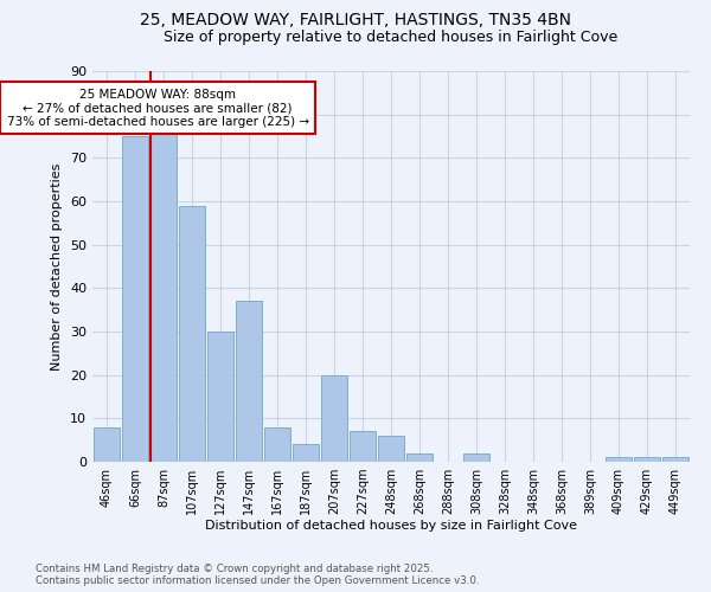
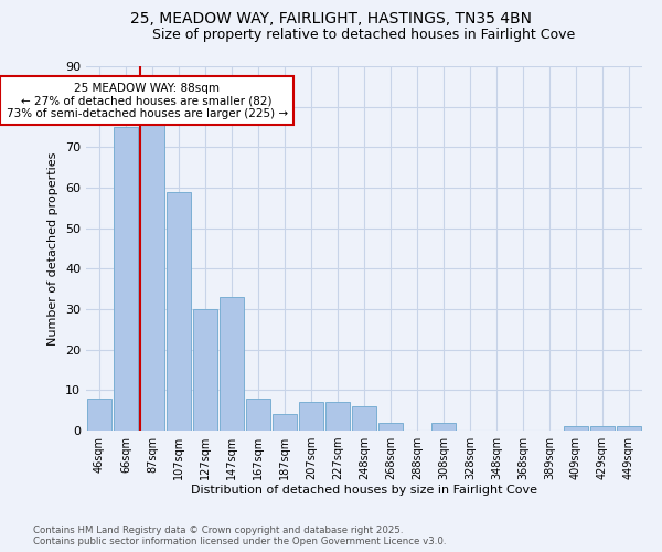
147sqm: 37 -> 33
207sqm: 20 -> 7
